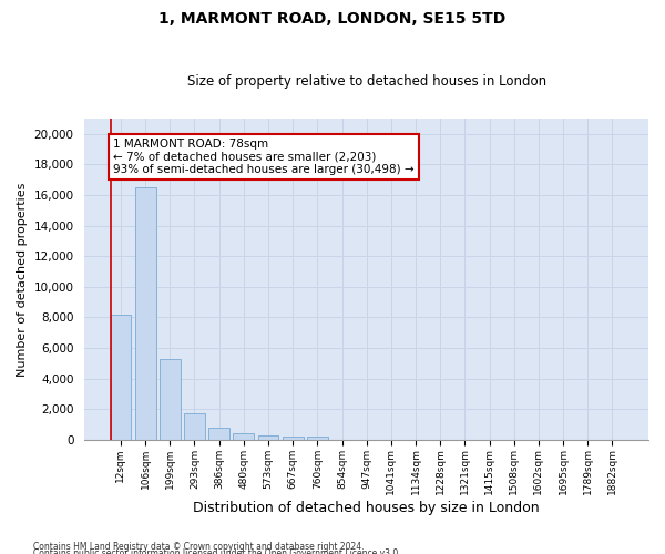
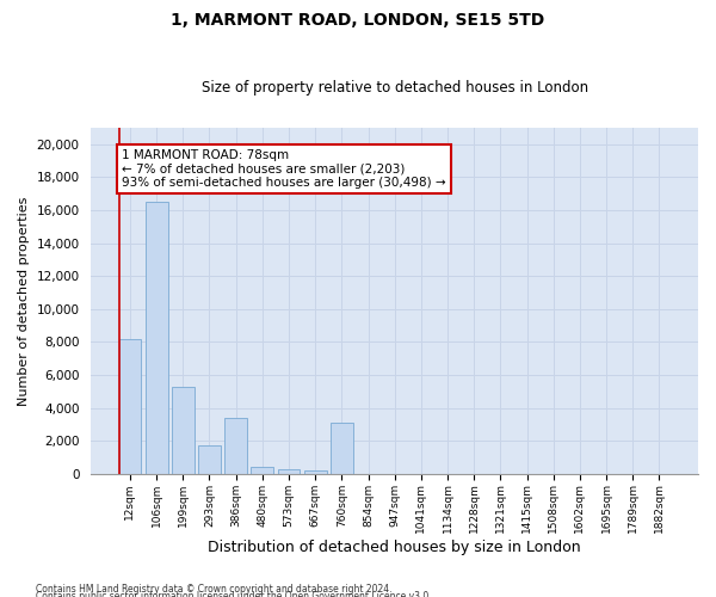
386sqm: 800 -> 3,400
760sqm: 200 -> 3,100
